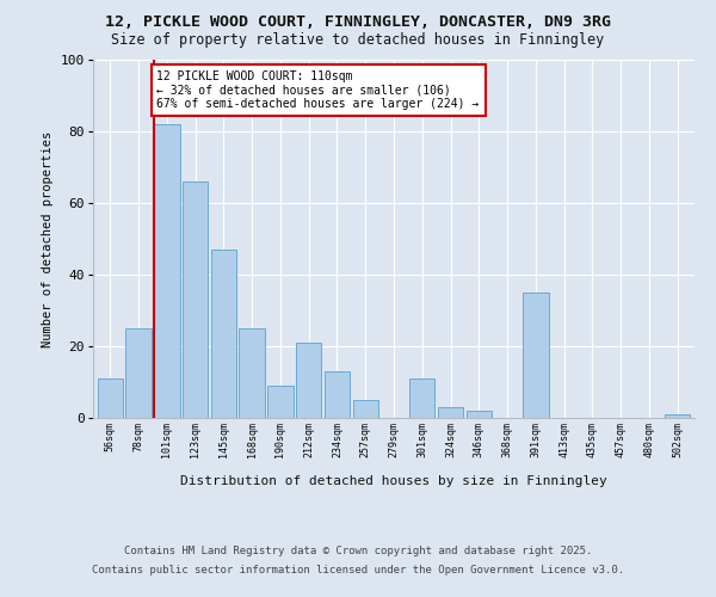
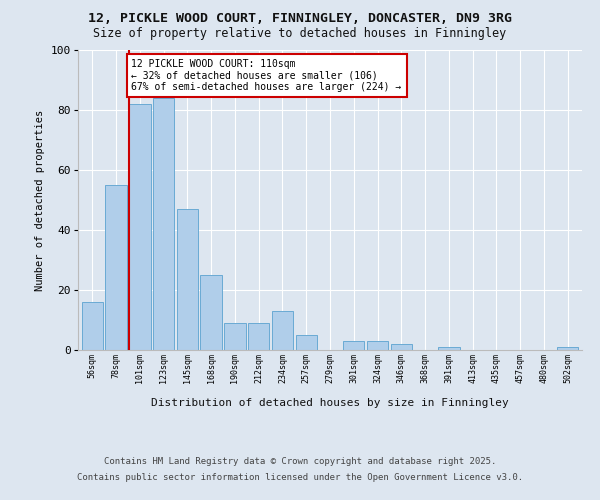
56sqm: 11 -> 16
78sqm: 25 -> 55
123sqm: 66 -> 84
212sqm: 21 -> 9
301sqm: 11 -> 3
391sqm: 35 -> 1
